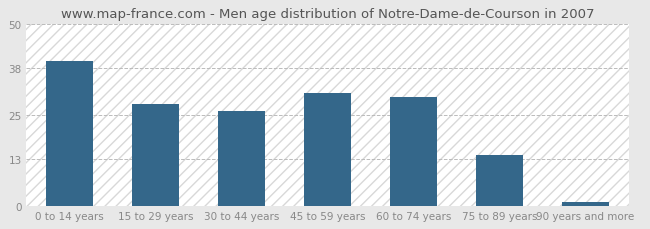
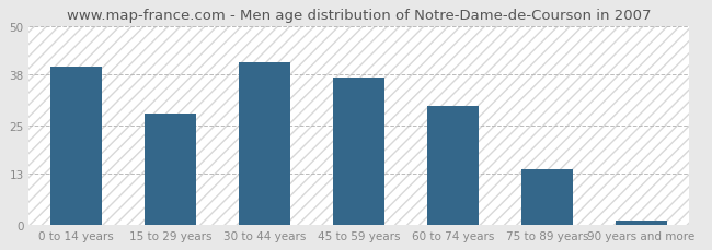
30 to 44 years: 26 -> 41
45 to 59 years: 31 -> 37
